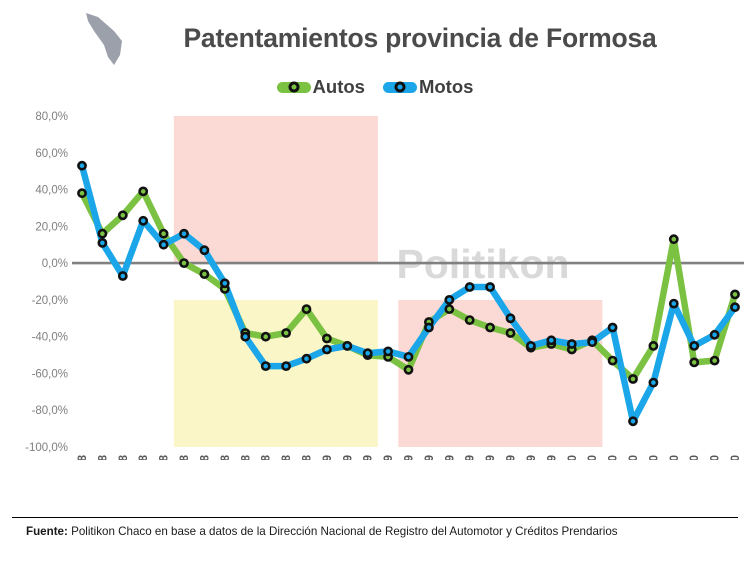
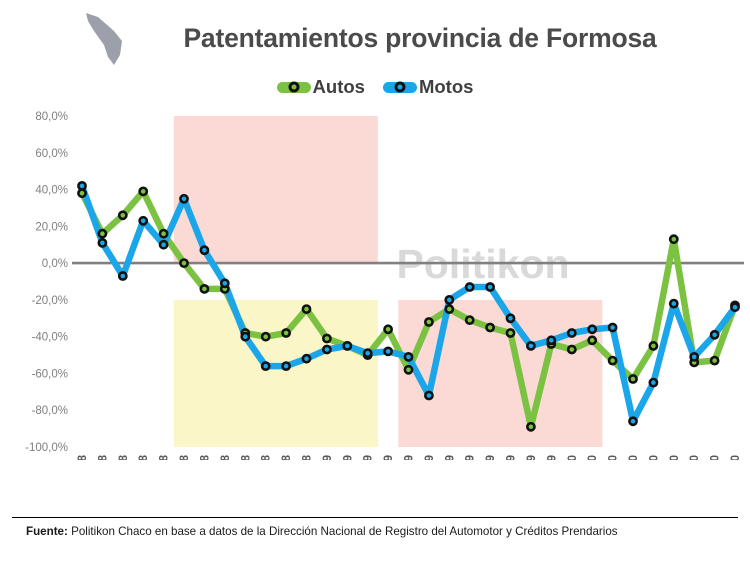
Motos/ene-18: 53% -> 42%
Motos/jun-18: 16% -> 35%
Autos/jul-18: -6% -> -14%
Autos/abr-19: -51% -> -36%
Motos/jun-19: -35% -> -72%
Autos/nov-19: -46% -> -89%
Motos/ene-20: -44% -> -38%
Motos/feb-20: -43% -> -36%
Motos/jul-20: -45% -> -51%
Autos/sep-20: -17% -> -23%
